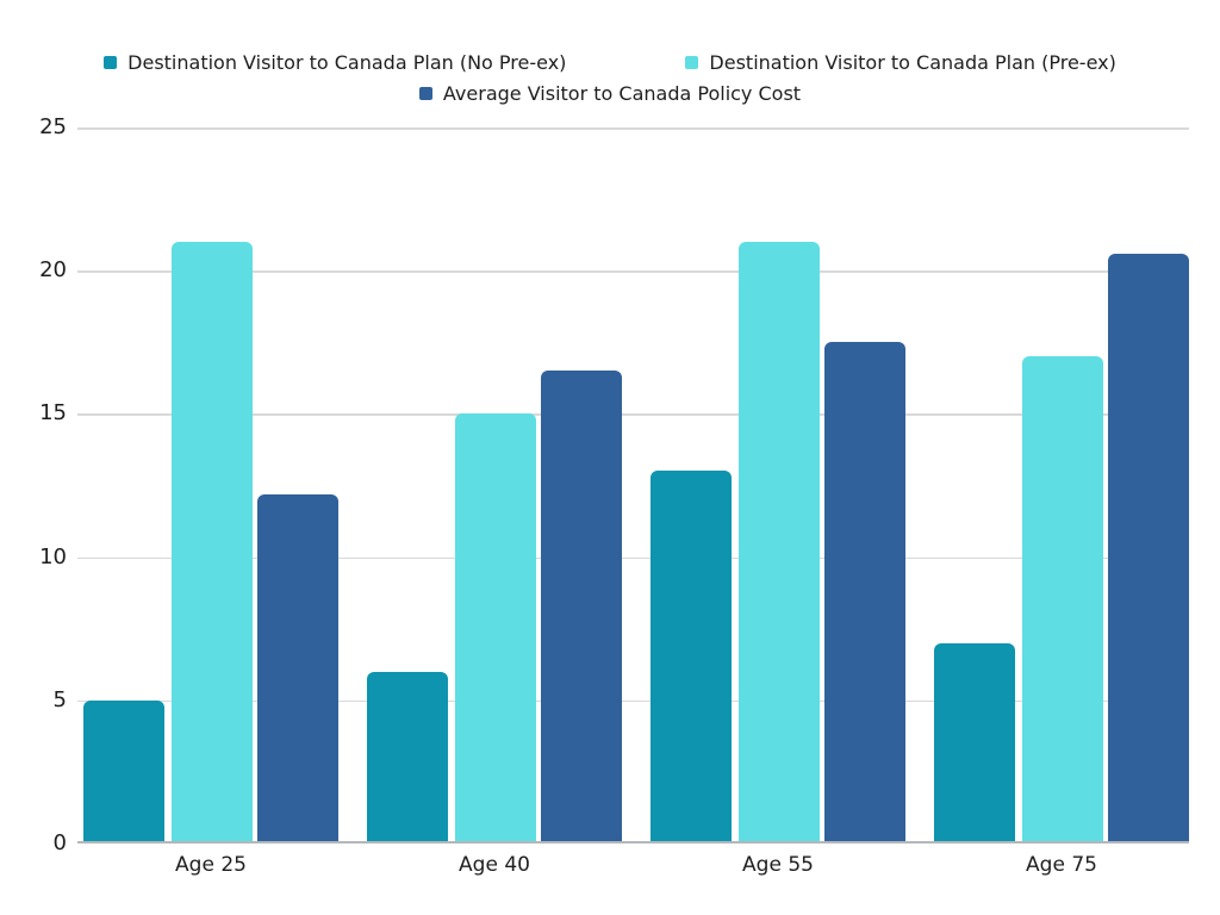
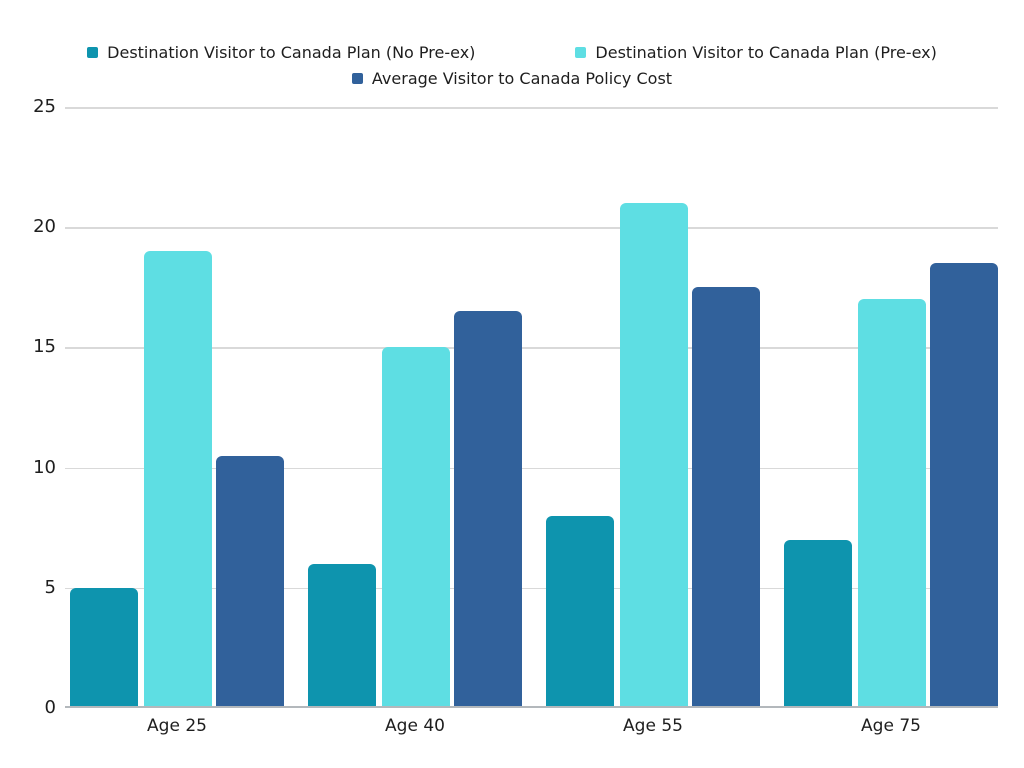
Destination Visitor to Canada Plan (Pre-ex)/Age 25: 21 -> 19
Average Visitor to Canada Policy Cost/Age 25: 12.2 -> 10.5
Destination Visitor to Canada Plan (No Pre-ex)/Age 55: 13 -> 8
Average Visitor to Canada Policy Cost/Age 75: 20.6 -> 18.5
